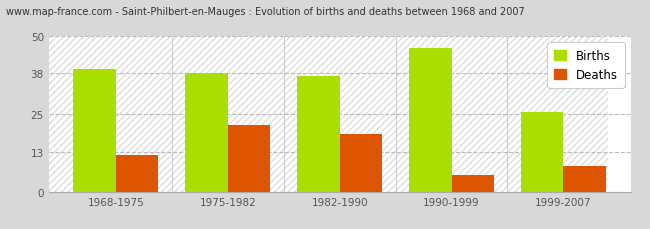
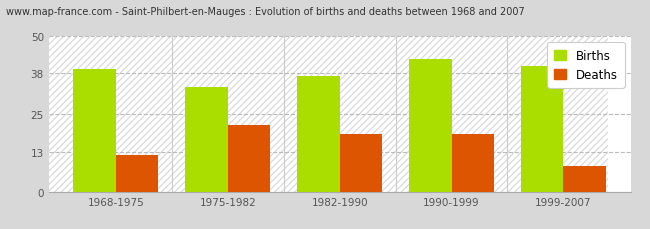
Births/1975-1982: 38.0 -> 33.5
Births/1990-1999: 46.0 -> 42.5
Deaths/1990-1999: 5.5 -> 18.5
Births/1999-2007: 25.5 -> 40.5
